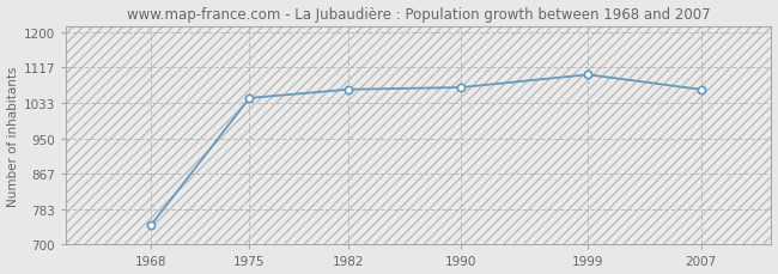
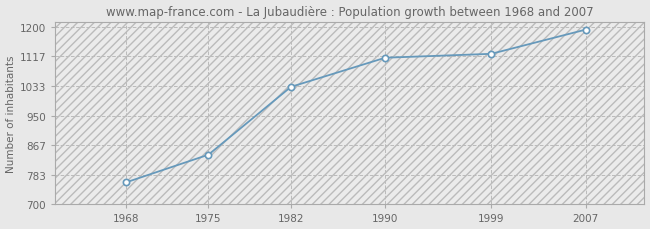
1968: 745 -> 762
1975: 1045 -> 840
1982: 1065 -> 1031
1990: 1070 -> 1113
1999: 1100 -> 1124
2007: 1065 -> 1192
